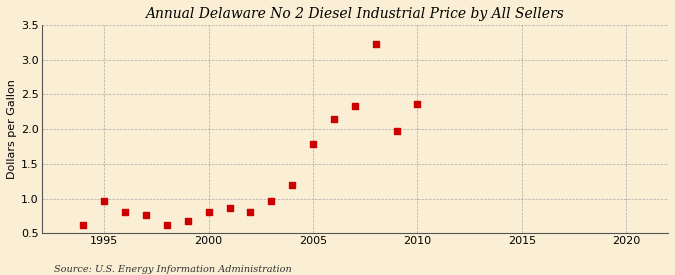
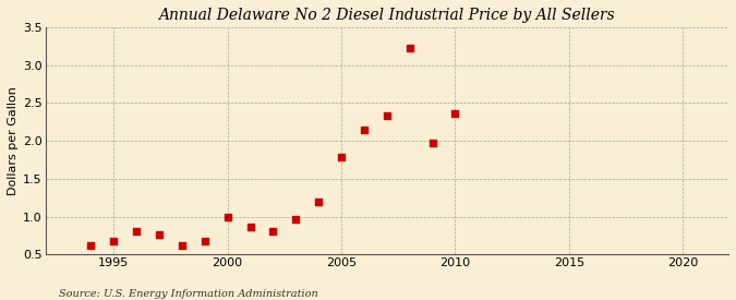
1995: 0.96 -> 0.67
2000: 0.80 -> 1.00
